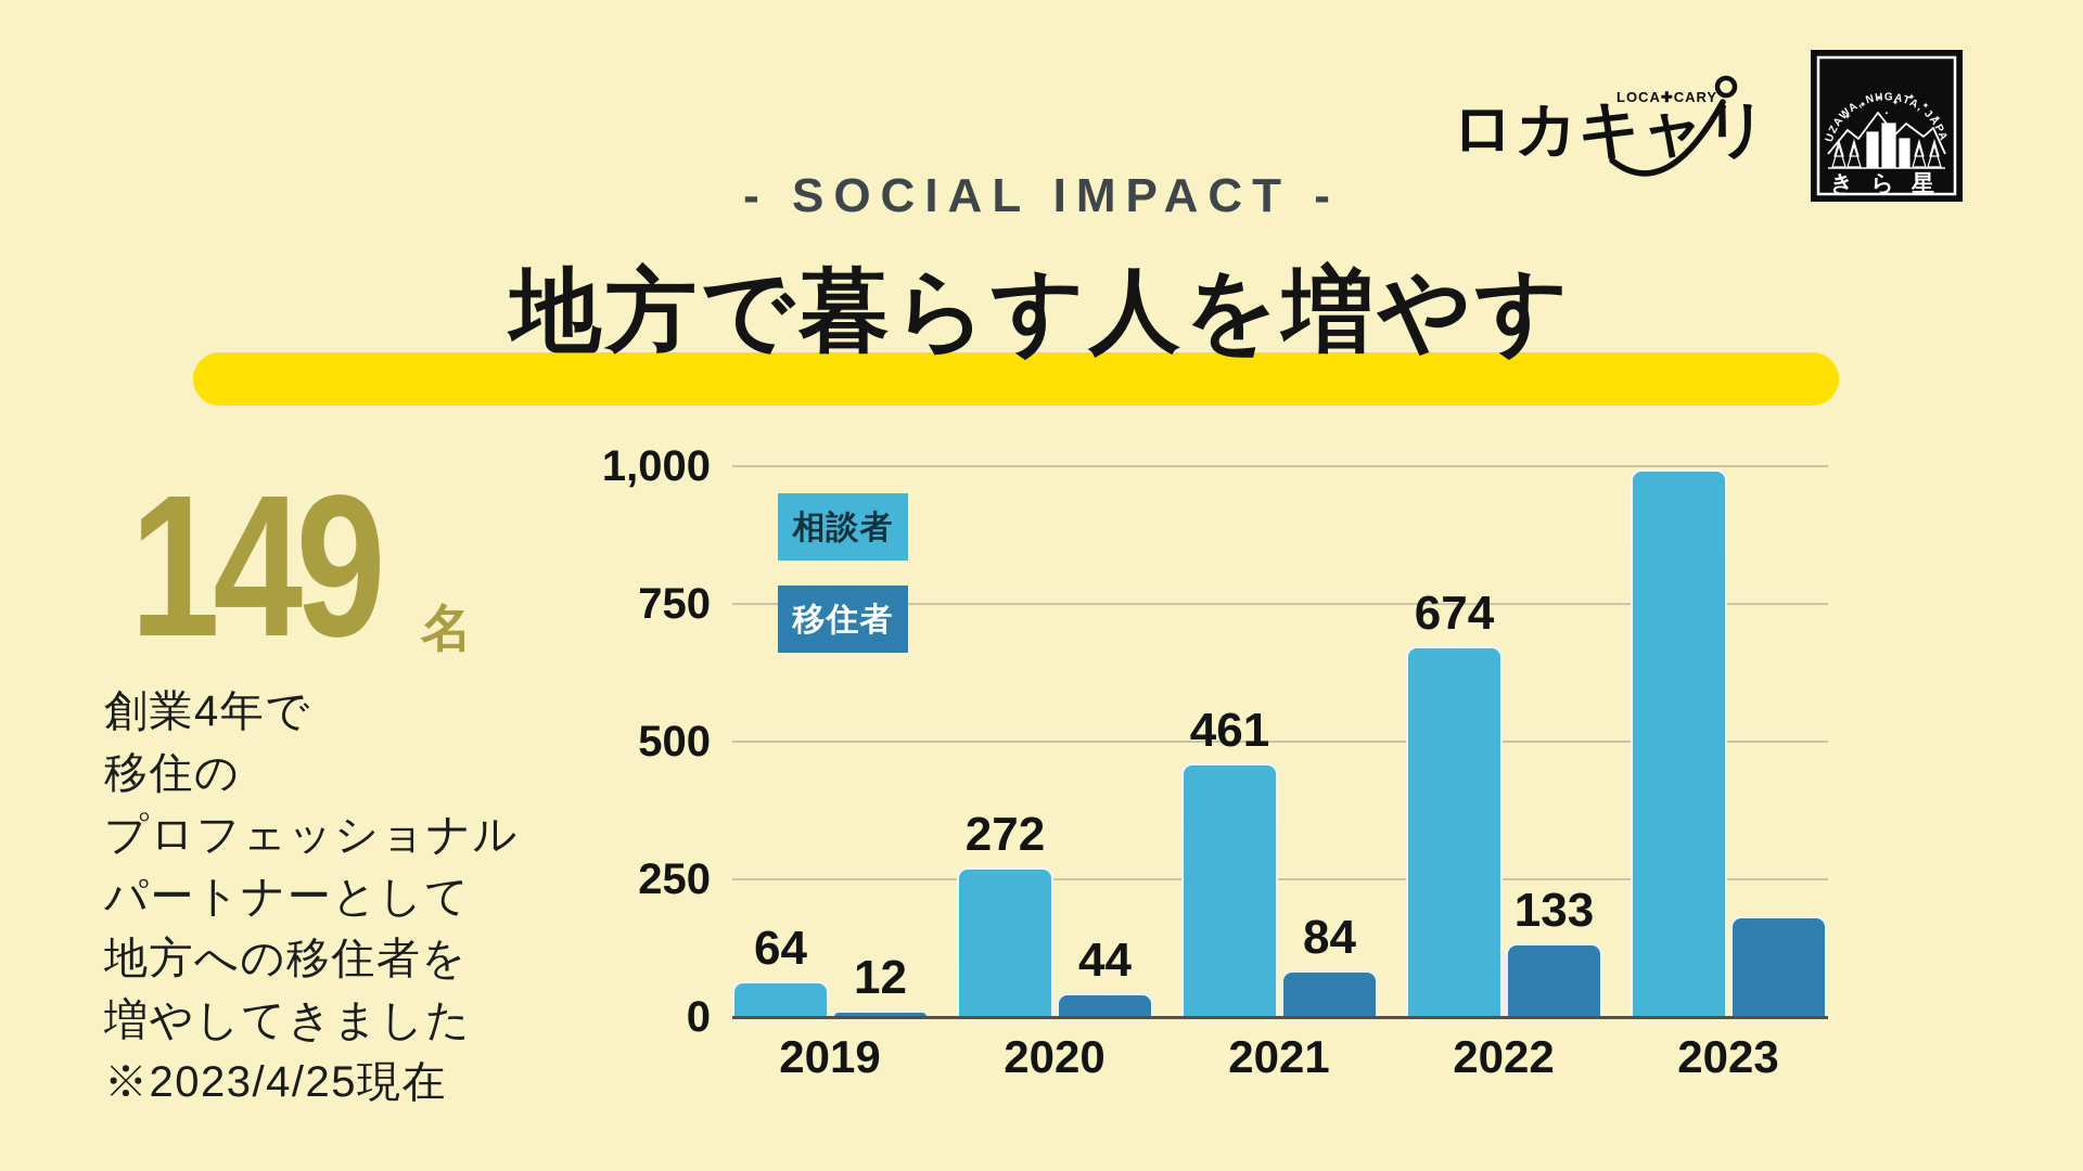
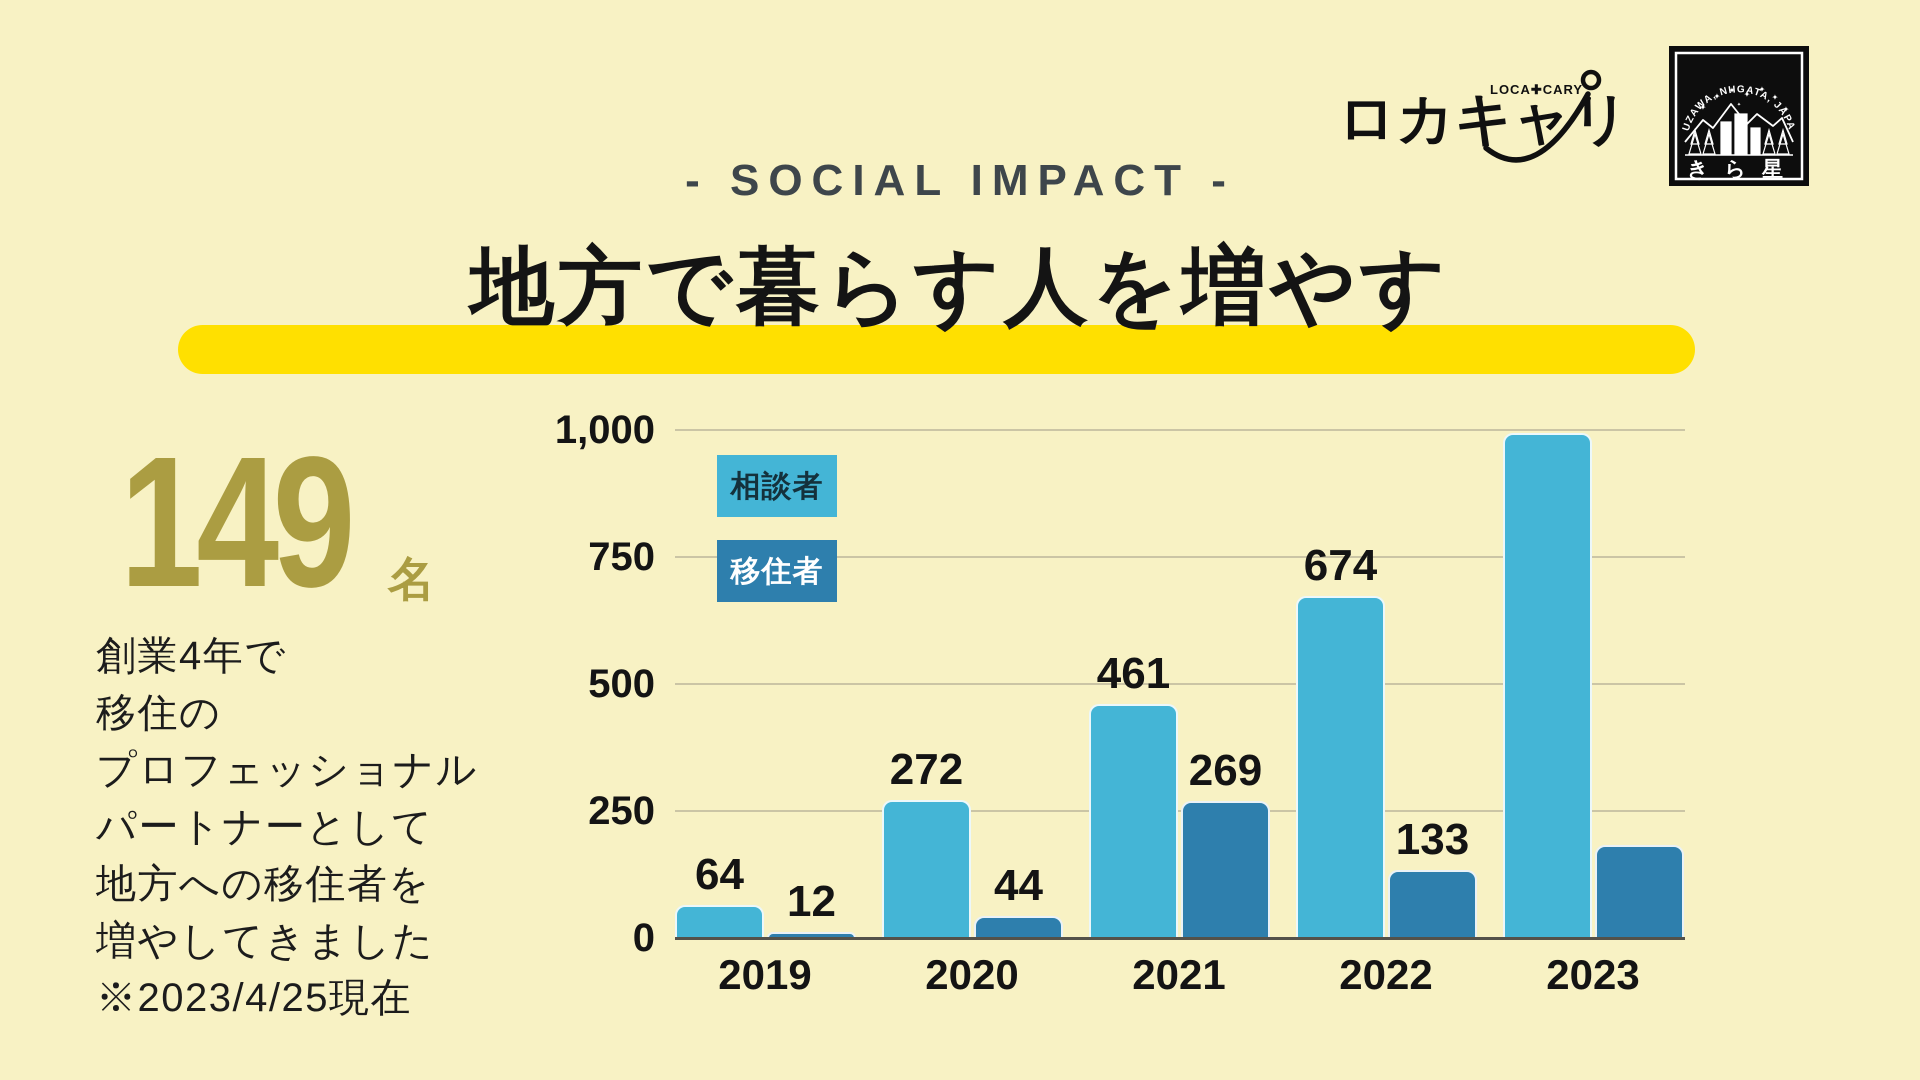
移住者/2021: 84 -> 269
